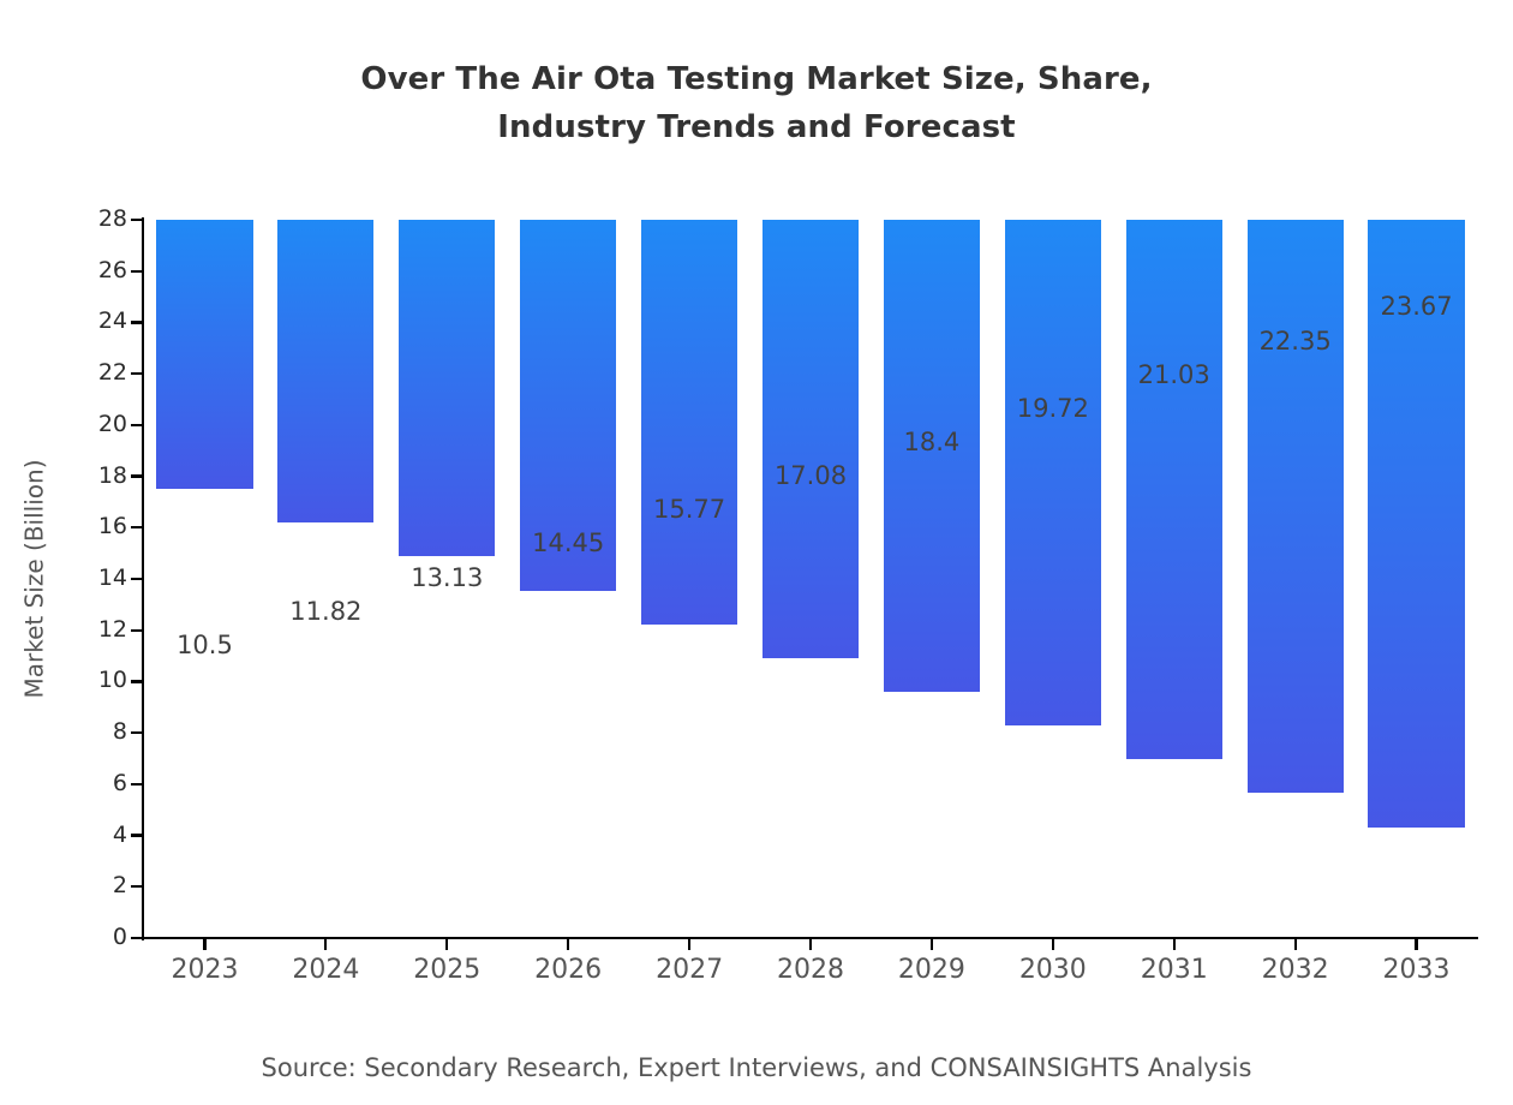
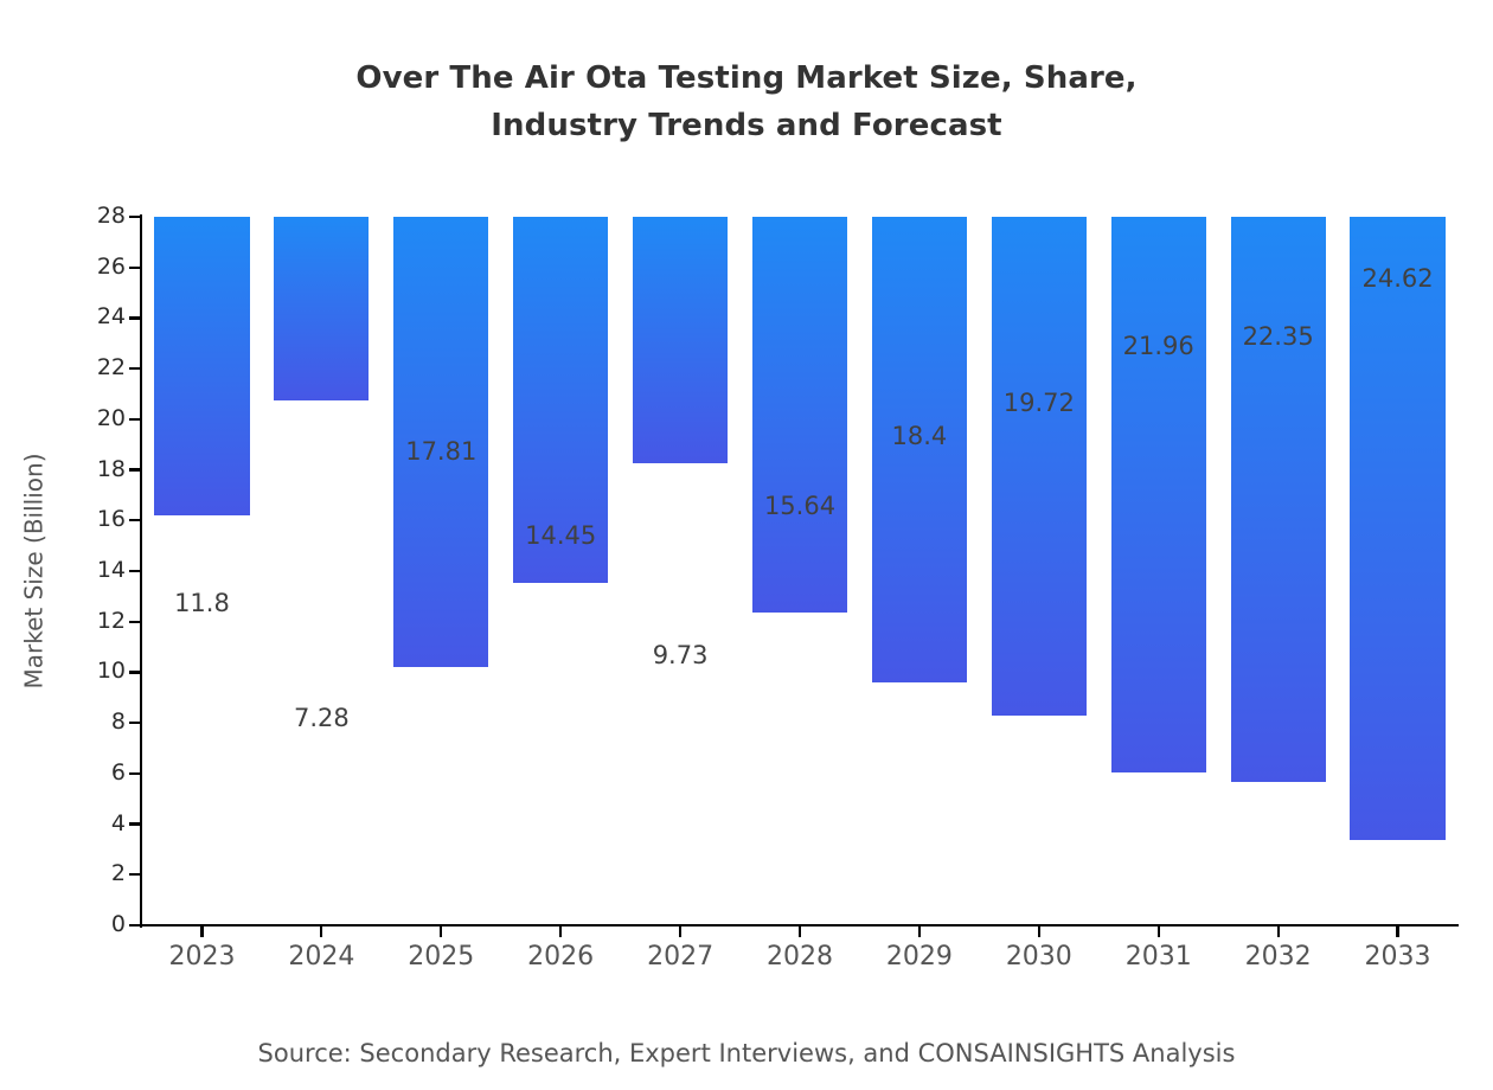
2023: 10.5 -> 11.8
2024: 11.82 -> 7.28
2025: 13.13 -> 17.81
2027: 15.77 -> 9.73
2028: 17.08 -> 15.64
2031: 21.03 -> 21.96
2033: 23.67 -> 24.62
